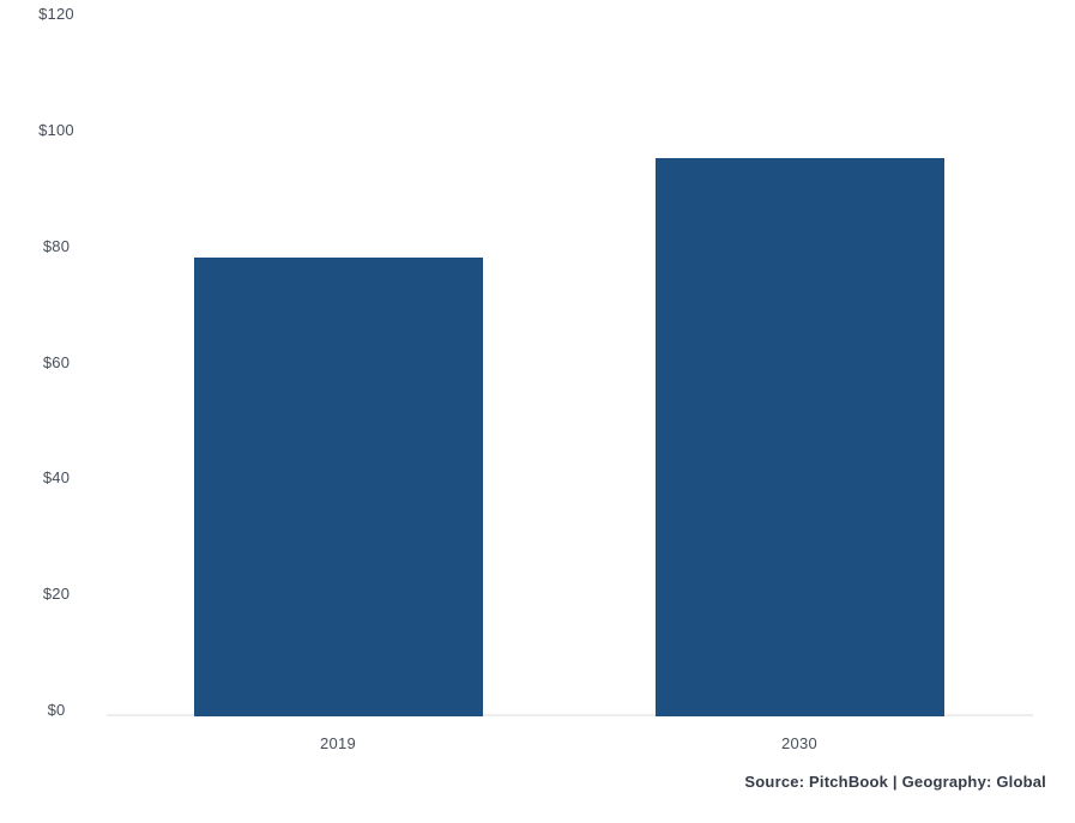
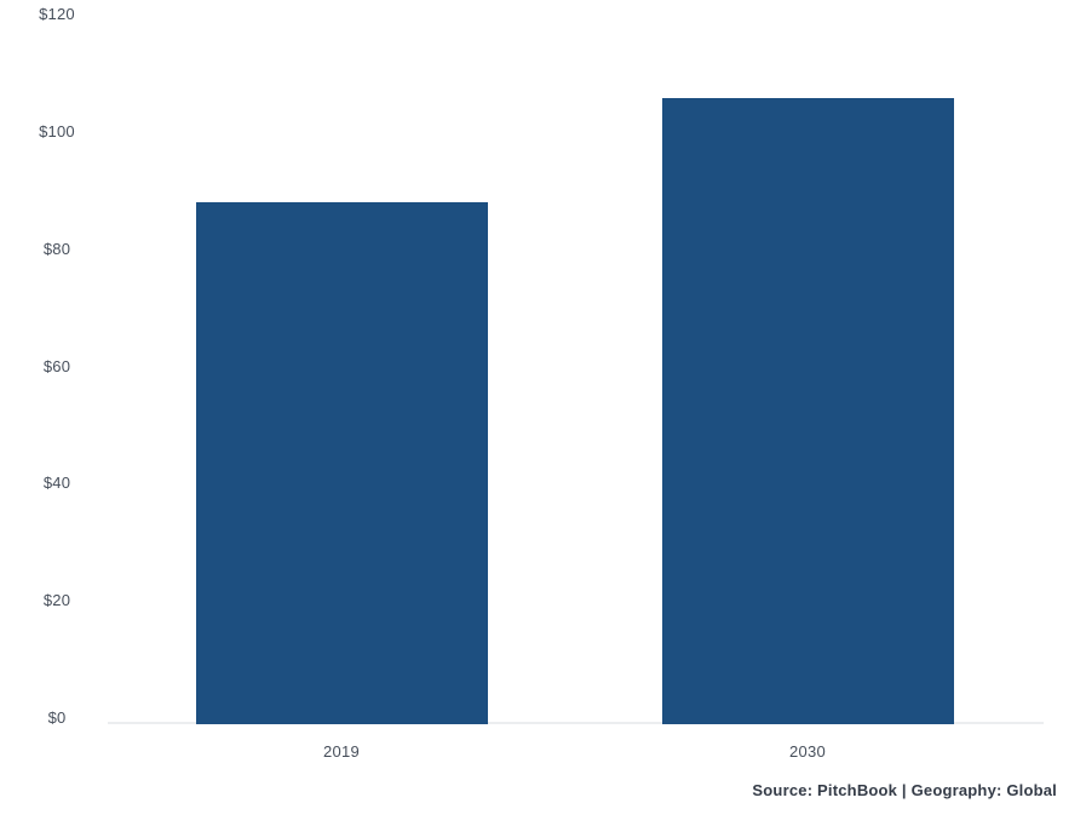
2019: $79 -> $89
2030: $96 -> $107
